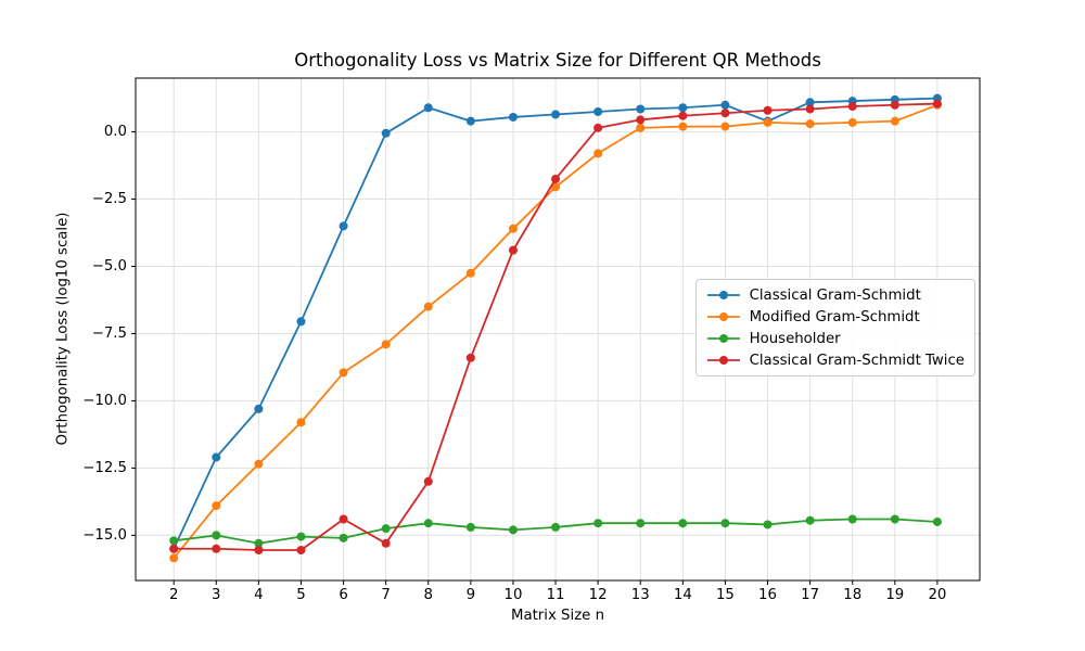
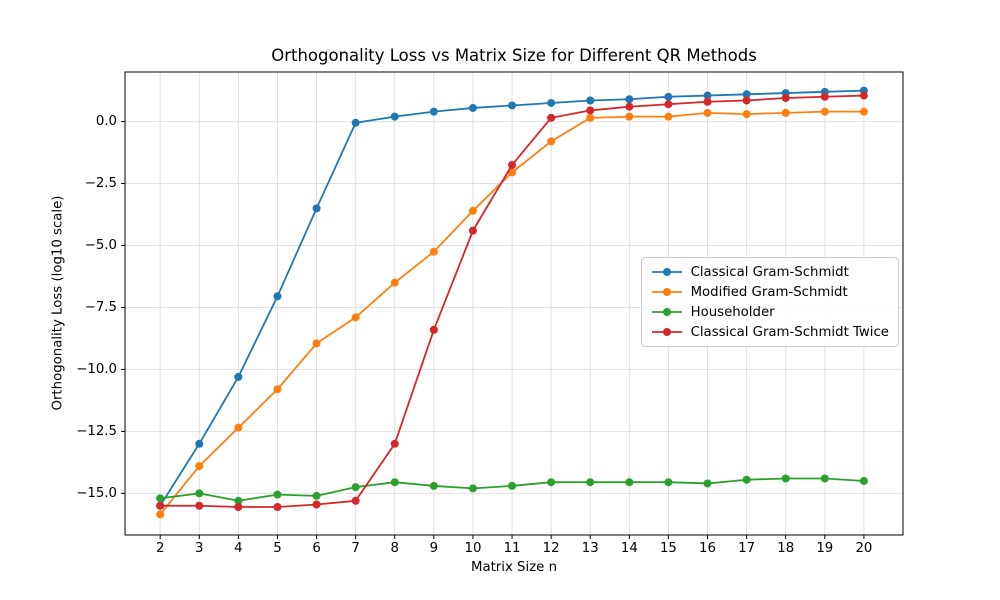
Classical Gram-Schmidt/3: -12.1 -> -13.0
Classical Gram-Schmidt Twice/6: -14.4 -> -15.4
Classical Gram-Schmidt/8: 0.9 -> 0.2
Classical Gram-Schmidt/16: 0.4 -> 1.1
Modified Gram-Schmidt/20: 1.0 -> 0.4
